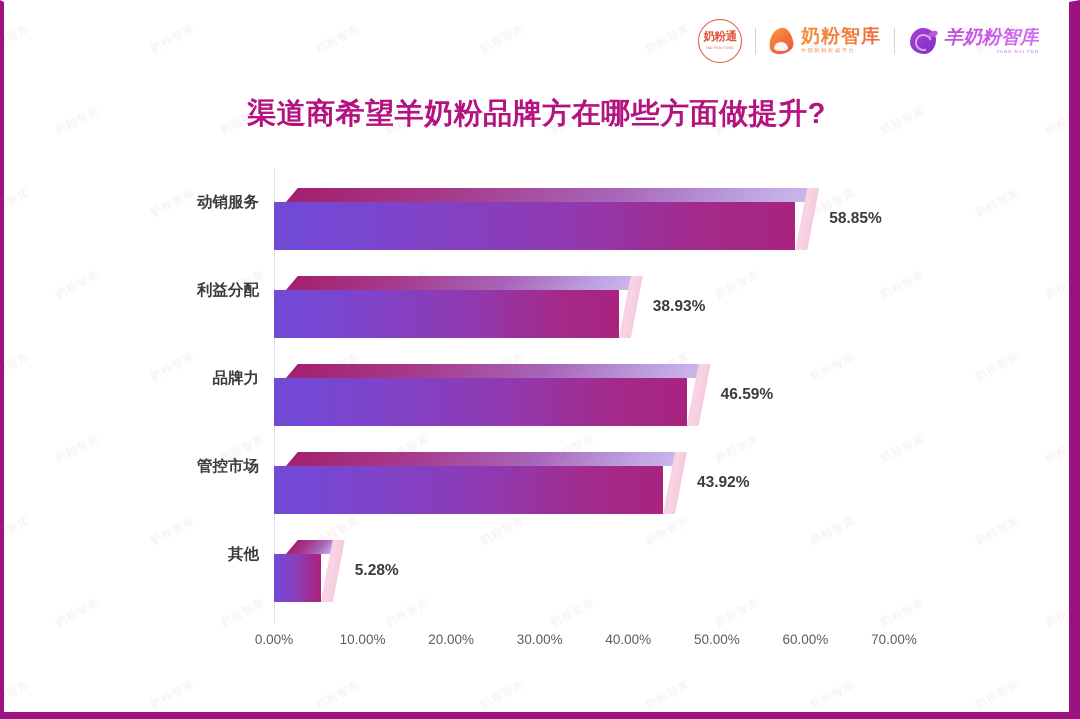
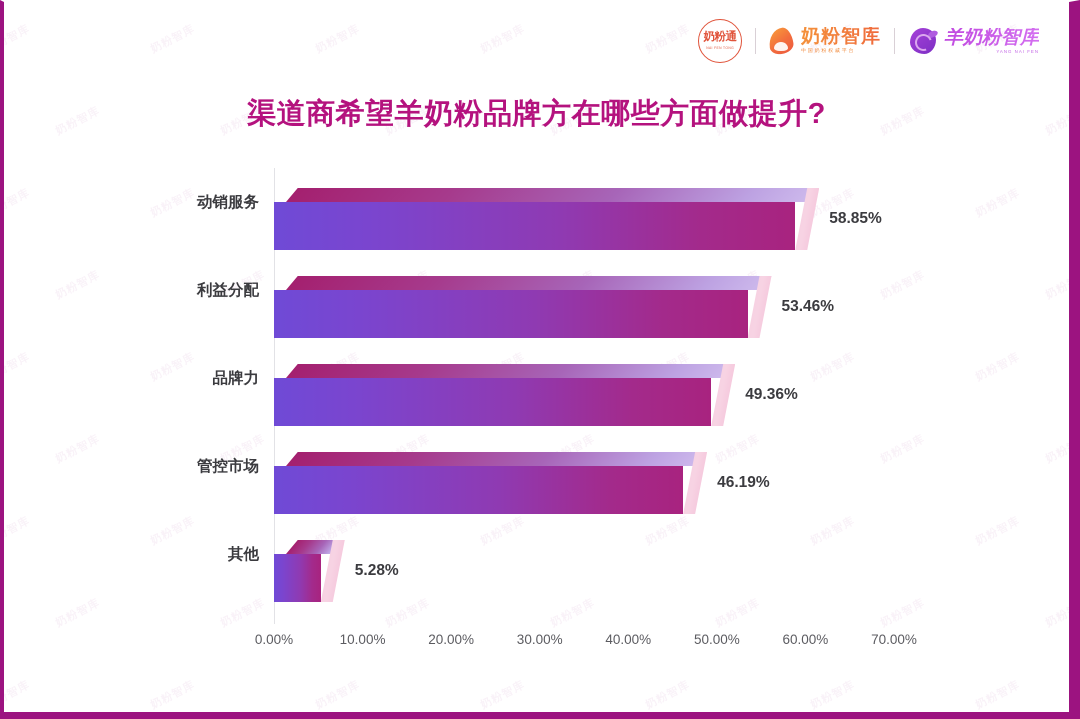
利益分配: 38.93% -> 53.46%
品牌力: 46.59% -> 49.36%
管控市场: 43.92% -> 46.19%
